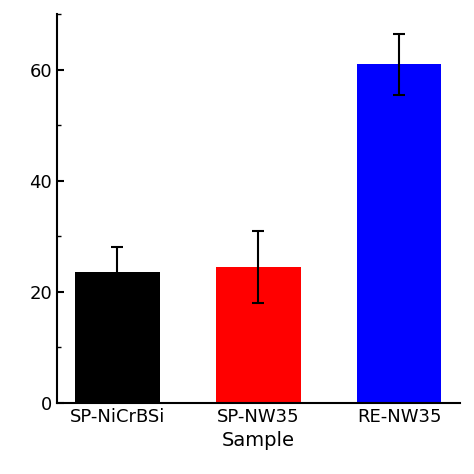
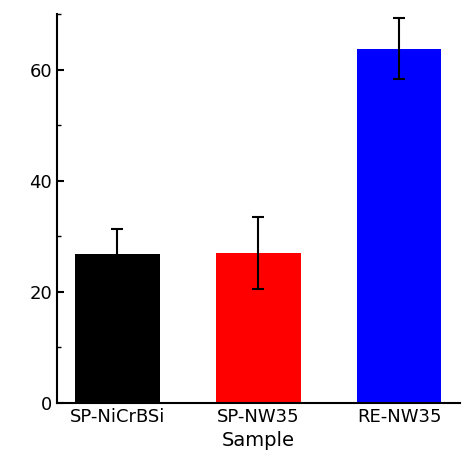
SP-NiCrBSi: 23.5 -> 26.8
SP-NW35: 24.5 -> 27.0
RE-NW35: 61.0 -> 63.8
